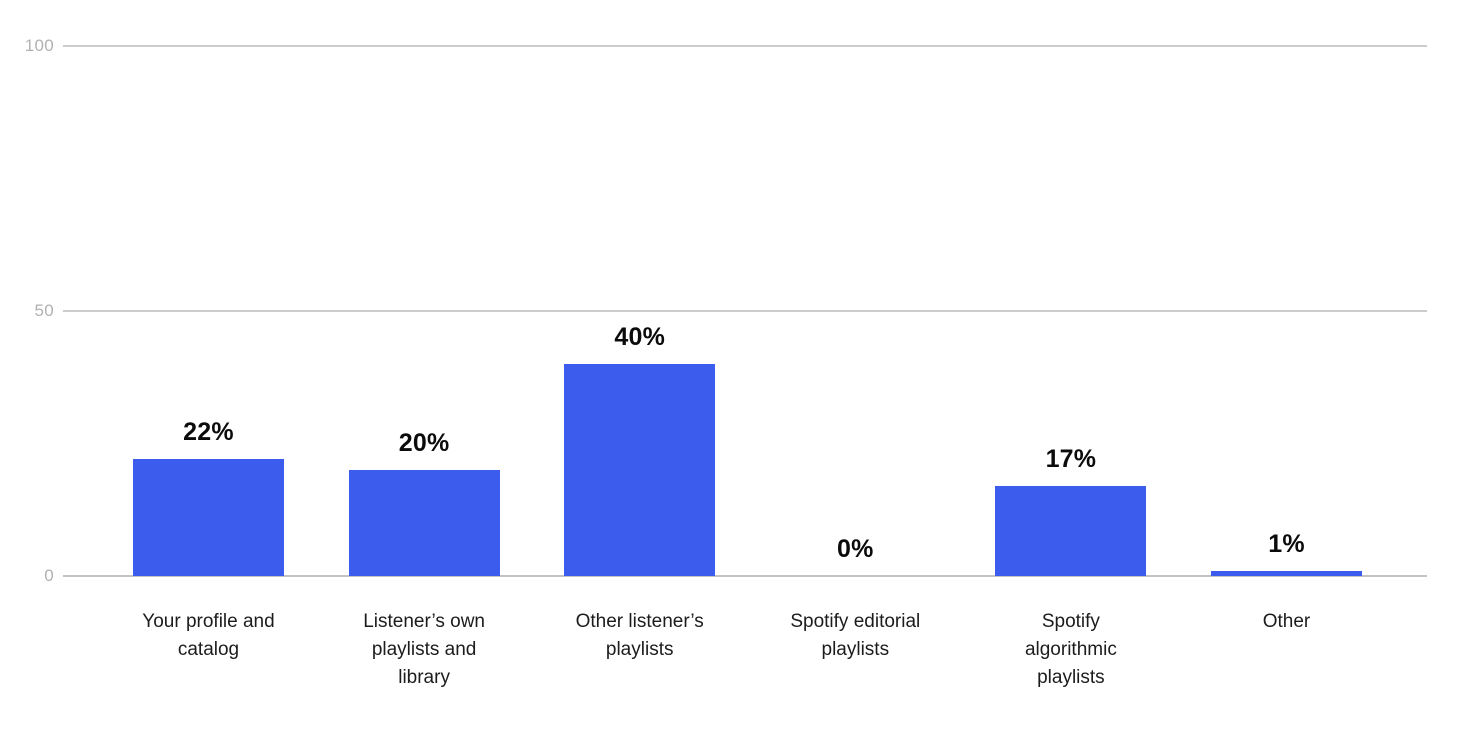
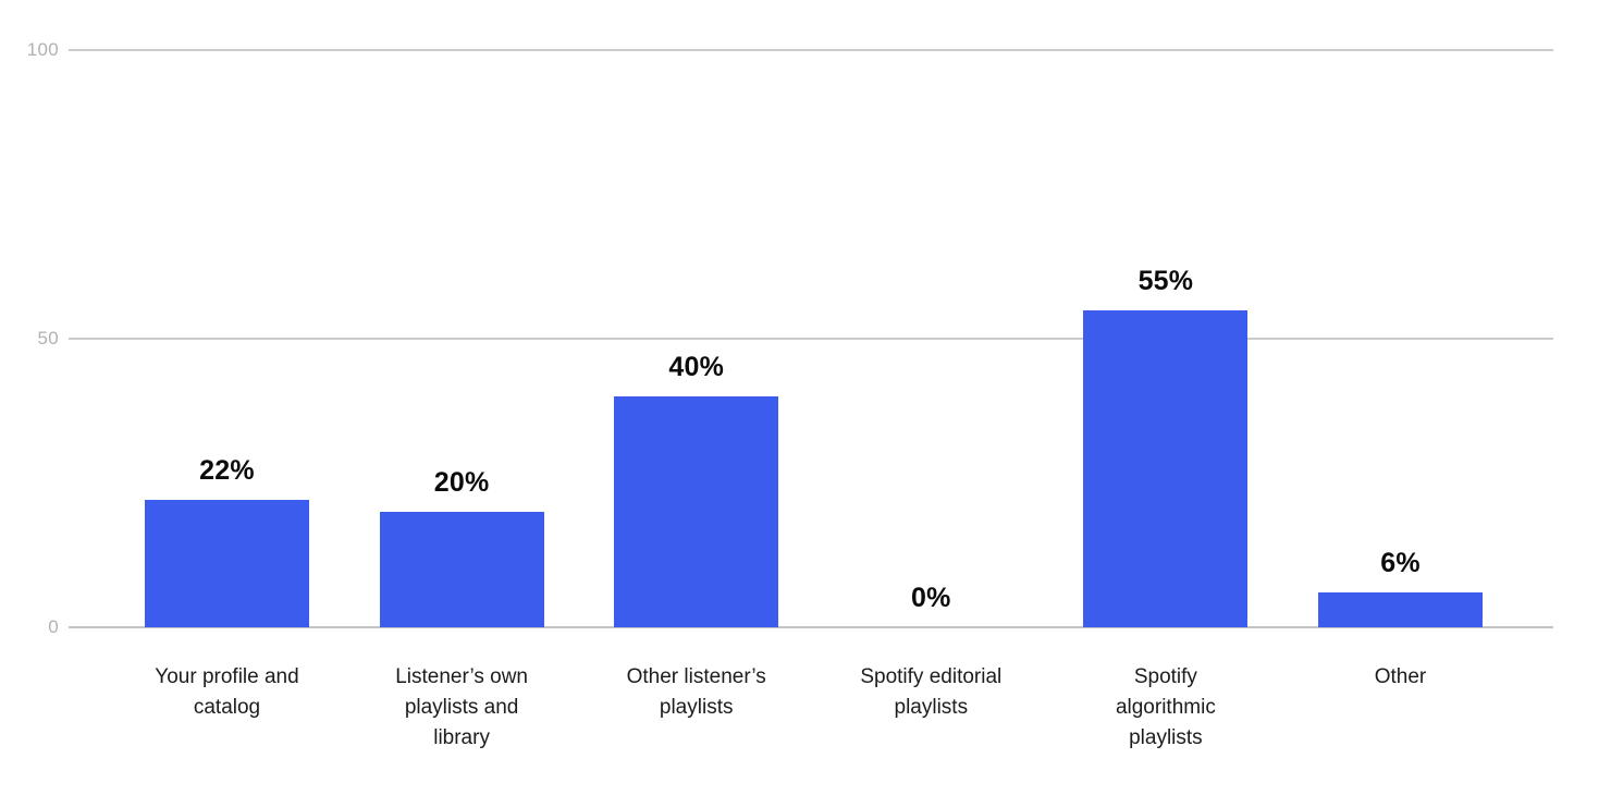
Spotify algorithmic playlists: 17% -> 55%
Other: 1% -> 6%
